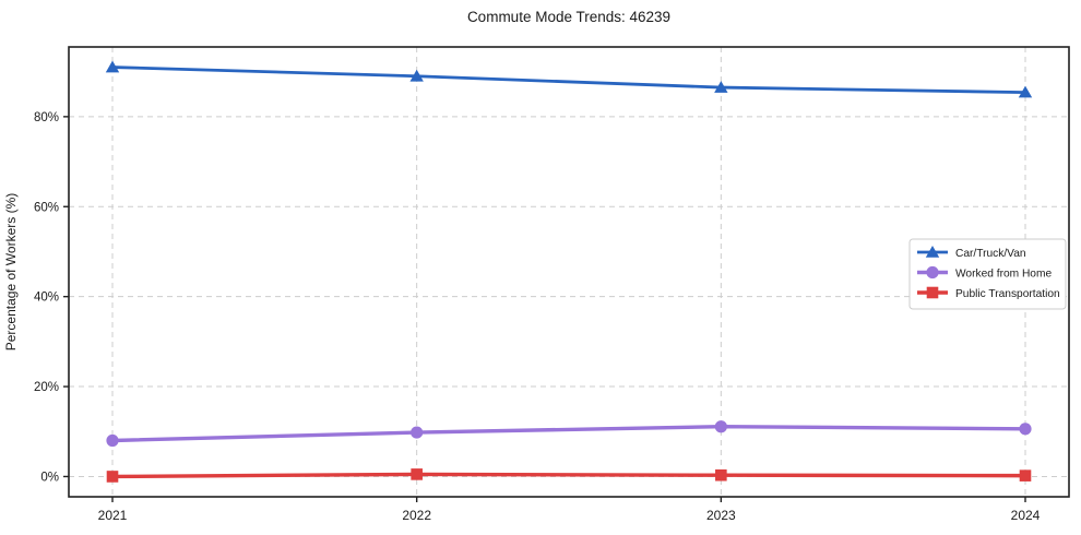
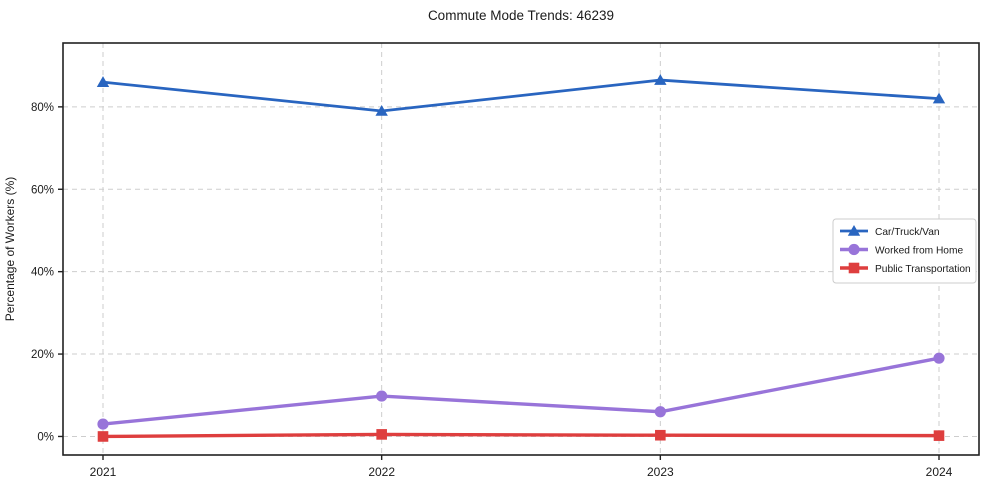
Car/Truck/Van/2021: 91% -> 86%
Worked from Home/2021: 8% -> 3%
Car/Truck/Van/2022: 89% -> 79%
Worked from Home/2023: 11% -> 6%
Car/Truck/Van/2024: 85% -> 82%
Worked from Home/2024: 11% -> 19%
